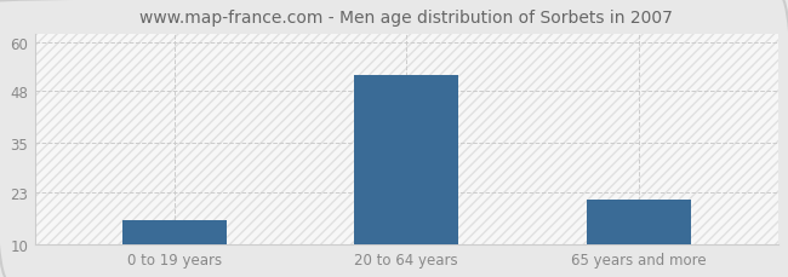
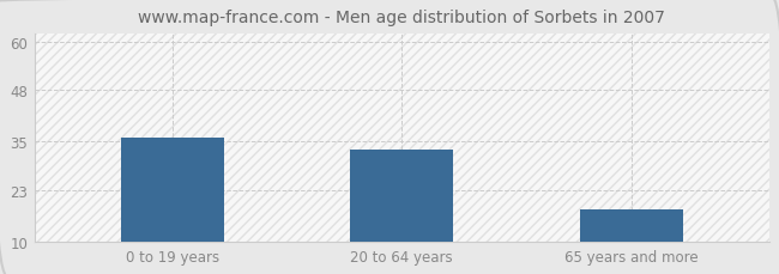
0 to 19 years: 16 -> 36
20 to 64 years: 52 -> 33
65 years and more: 21 -> 18
